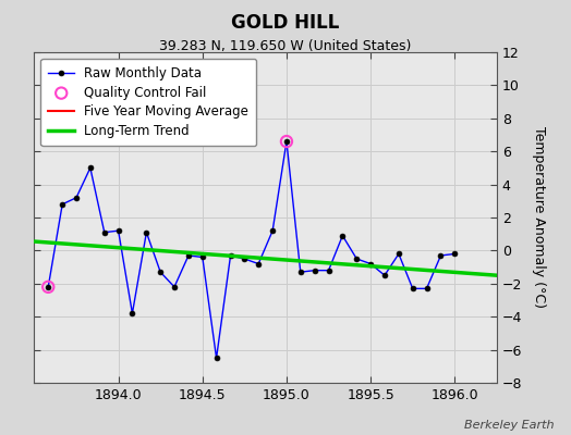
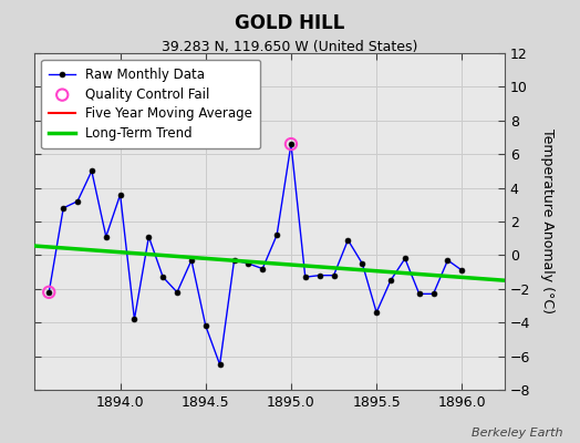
Raw Monthly Data/1894.0: 1.2 -> 3.6
Raw Monthly Data/1894.5: -0.4 -> -4.2
Raw Monthly Data/1895.5: -0.8 -> -3.4
Raw Monthly Data/1896.0: -0.2 -> -0.9
